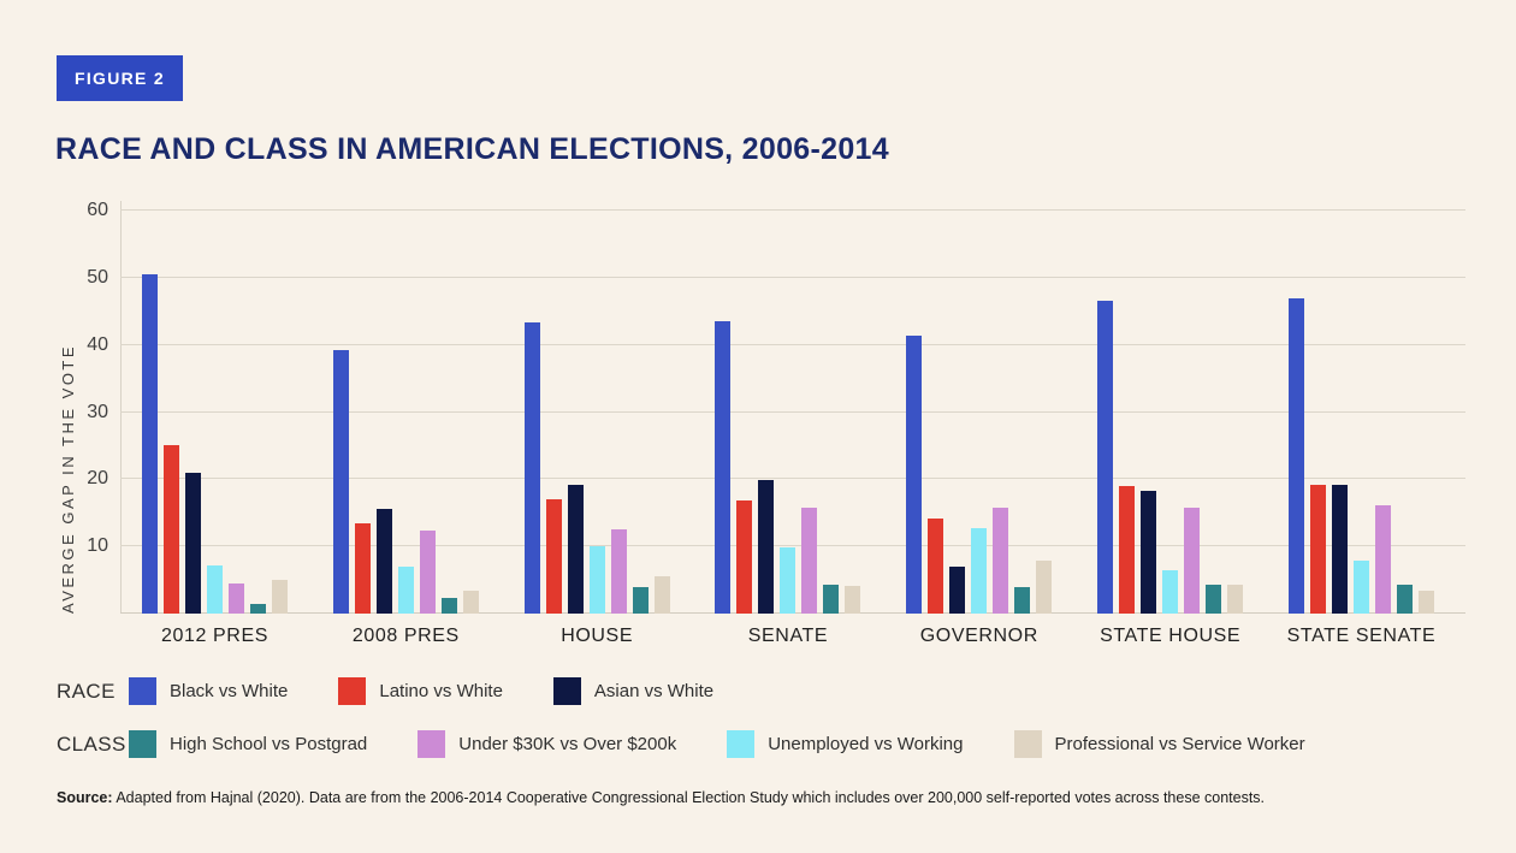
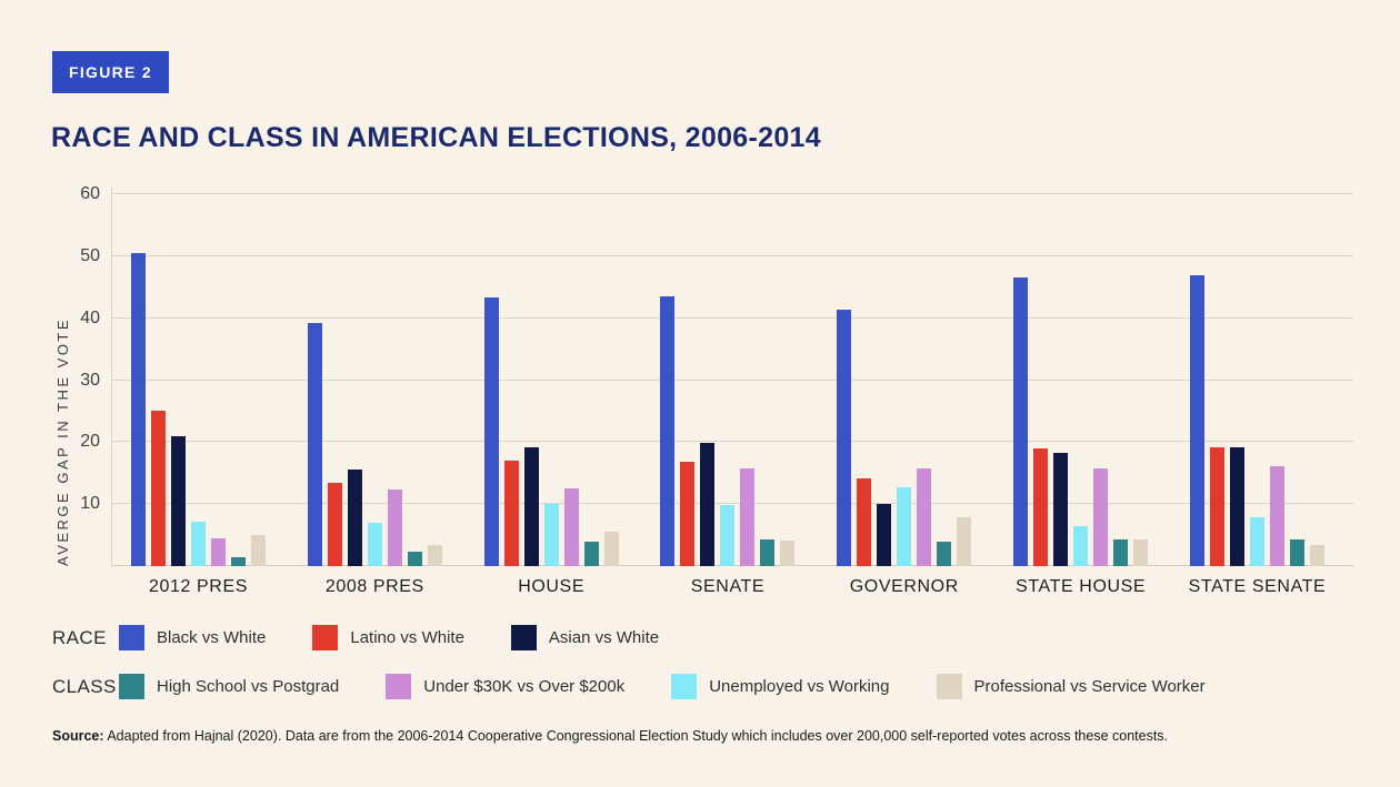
Asian vs White/GOVERNOR: 7 -> 10
